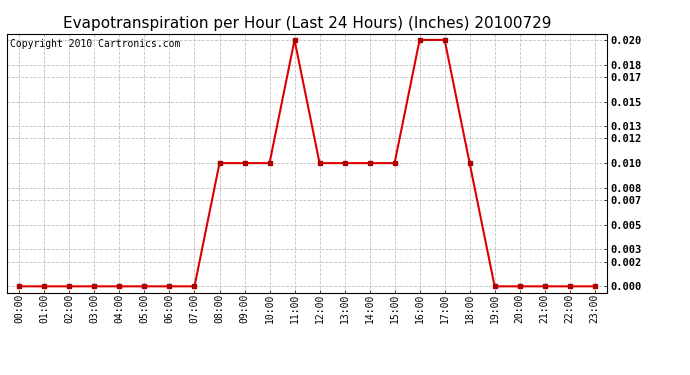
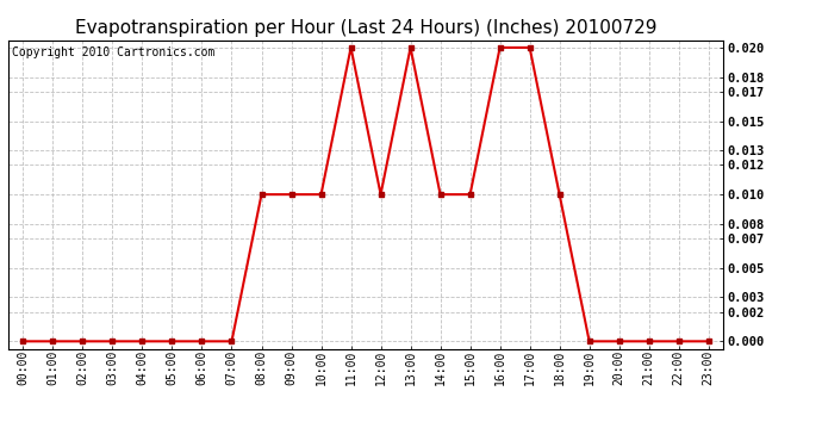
13:00: 0.01 -> 0.02
